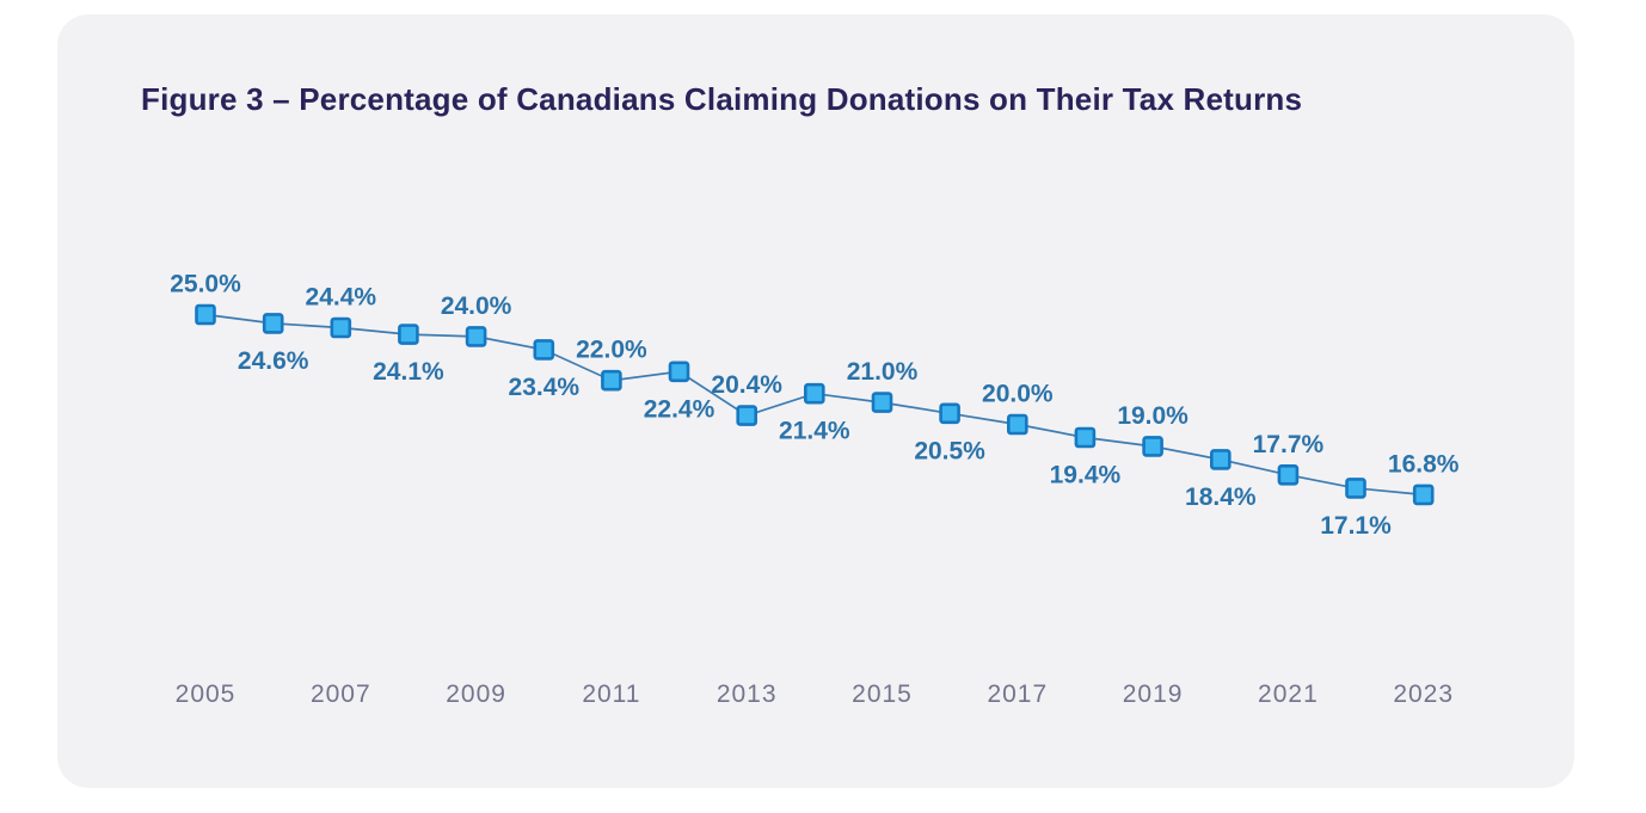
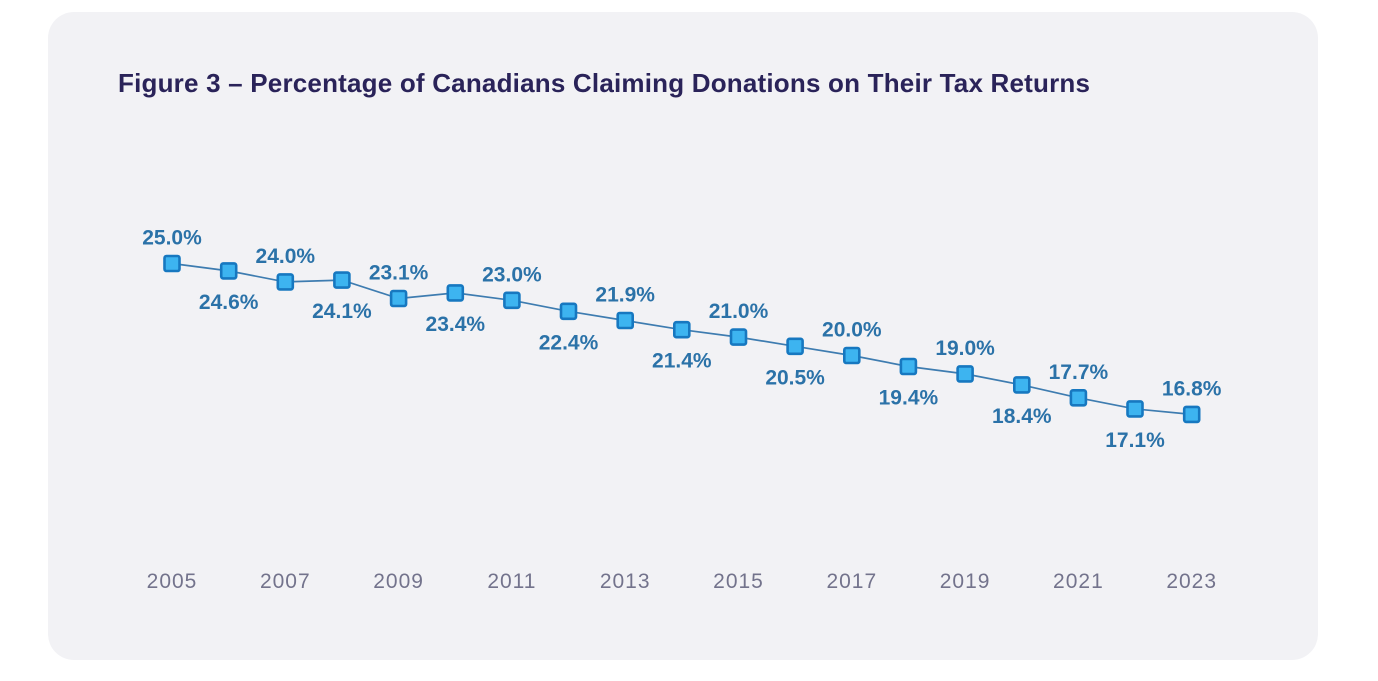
2007: 24.4% -> 24.0%
2009: 24.0% -> 23.1%
2011: 22.0% -> 23.0%
2013: 20.4% -> 21.9%
